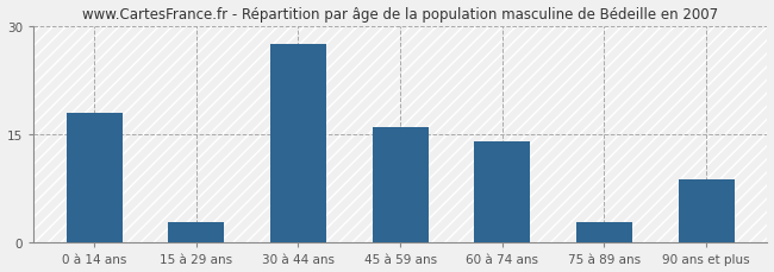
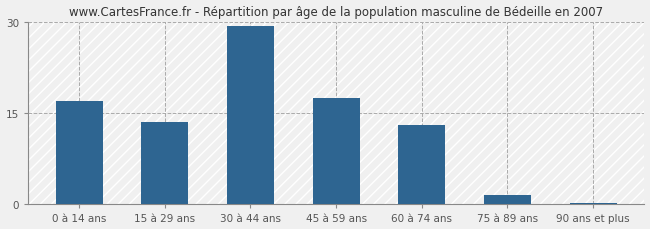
0 à 14 ans: 18.0 -> 17.0
15 à 29 ans: 2.8 -> 13.5
30 à 44 ans: 27.4 -> 29.3
45 à 59 ans: 16.0 -> 17.5
60 à 74 ans: 14.0 -> 13.0
75 à 89 ans: 2.8 -> 1.5
90 ans et plus: 8.8 -> 0.2
